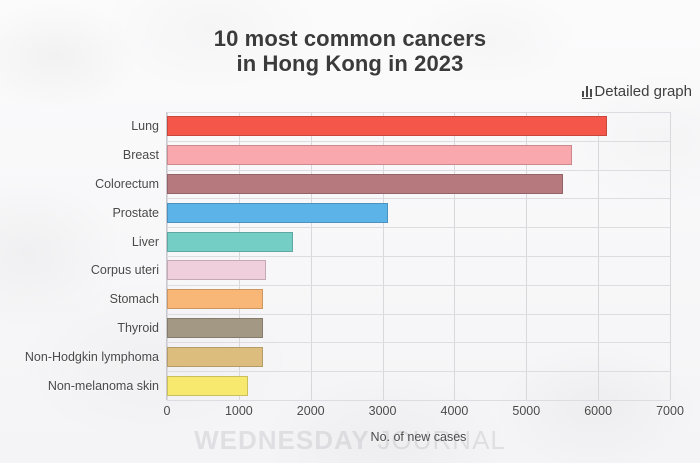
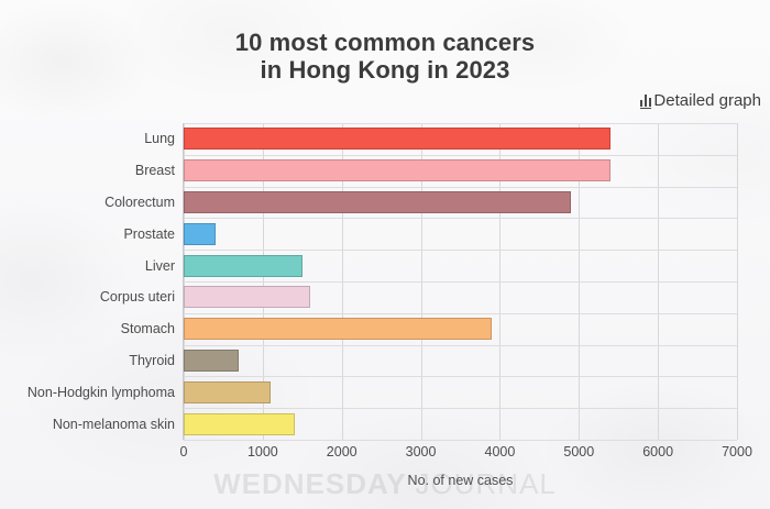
Lung: 6100 -> 5400
Breast: 5600 -> 5400
Colorectum: 5500 -> 4900
Prostate: 3100 -> 400
Liver: 1800 -> 1500
Corpus uteri: 1400 -> 1600
Stomach: 1300 -> 3900
Thyroid: 1300 -> 700
Non-Hodgkin lymphoma: 1300 -> 1100
Non-melanoma skin: 1100 -> 1400
